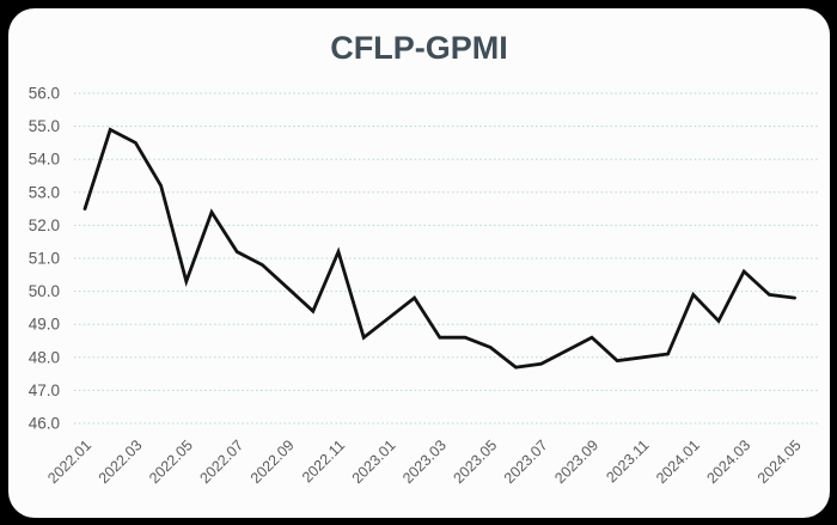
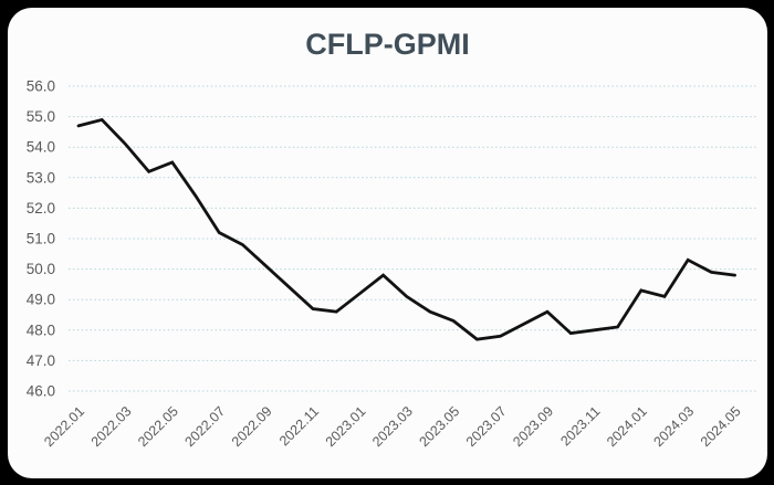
2022.01: 52.5 -> 54.7
2022.03: 54.5 -> 54.1
2022.05: 50.3 -> 53.5
2022.11: 51.2 -> 48.7
2023.03: 48.6 -> 49.1
2024.01: 49.9 -> 49.3
2024.03: 50.6 -> 50.3
